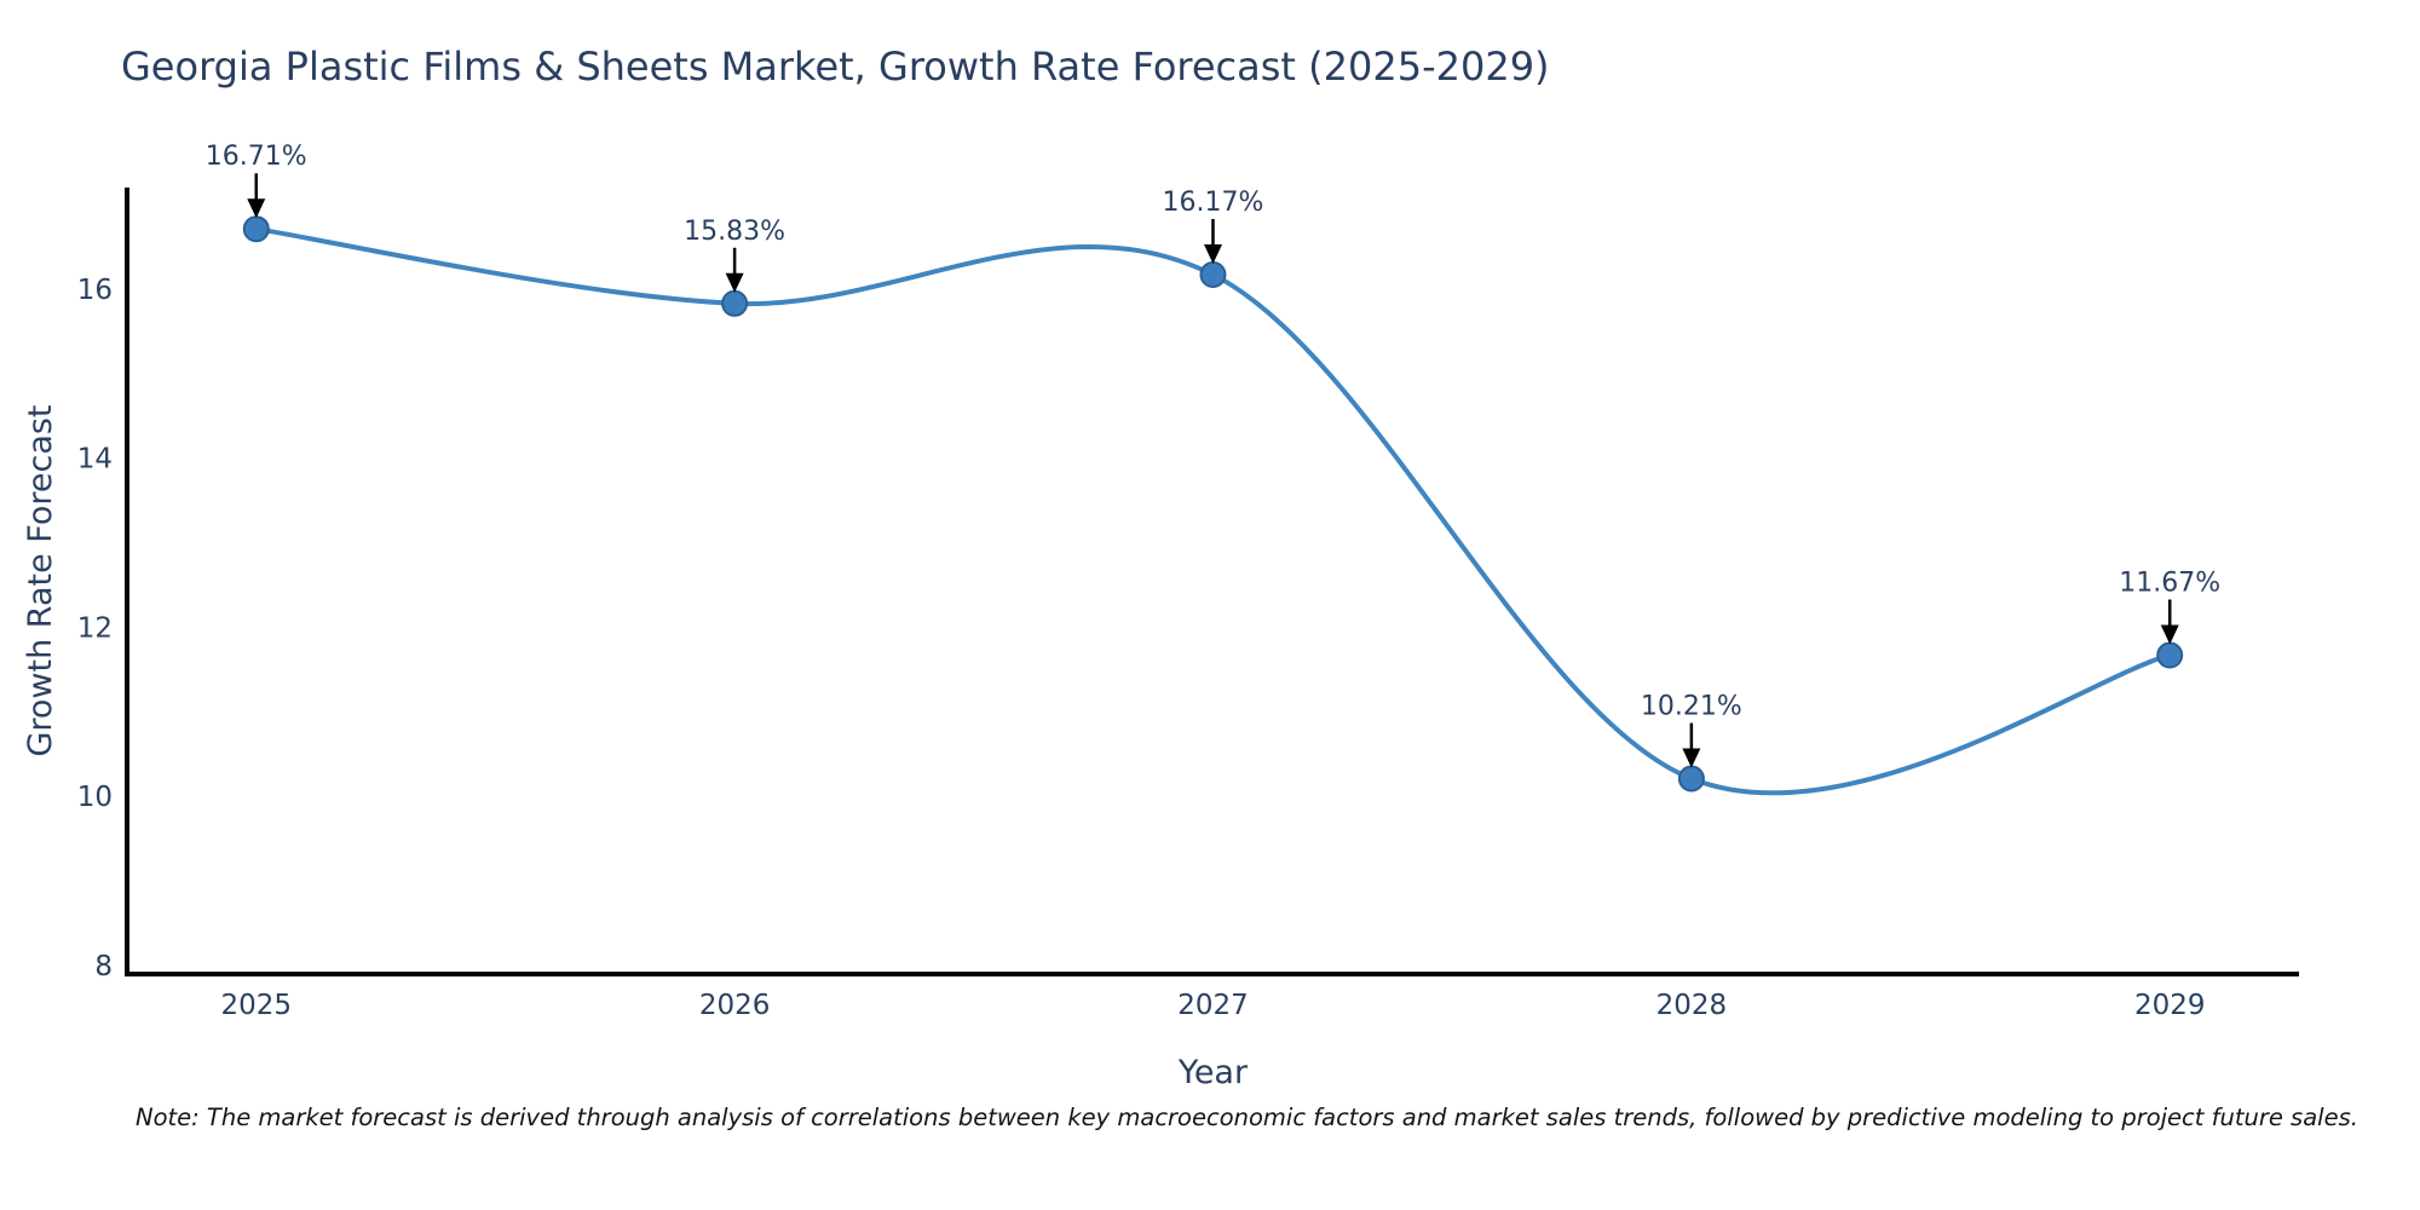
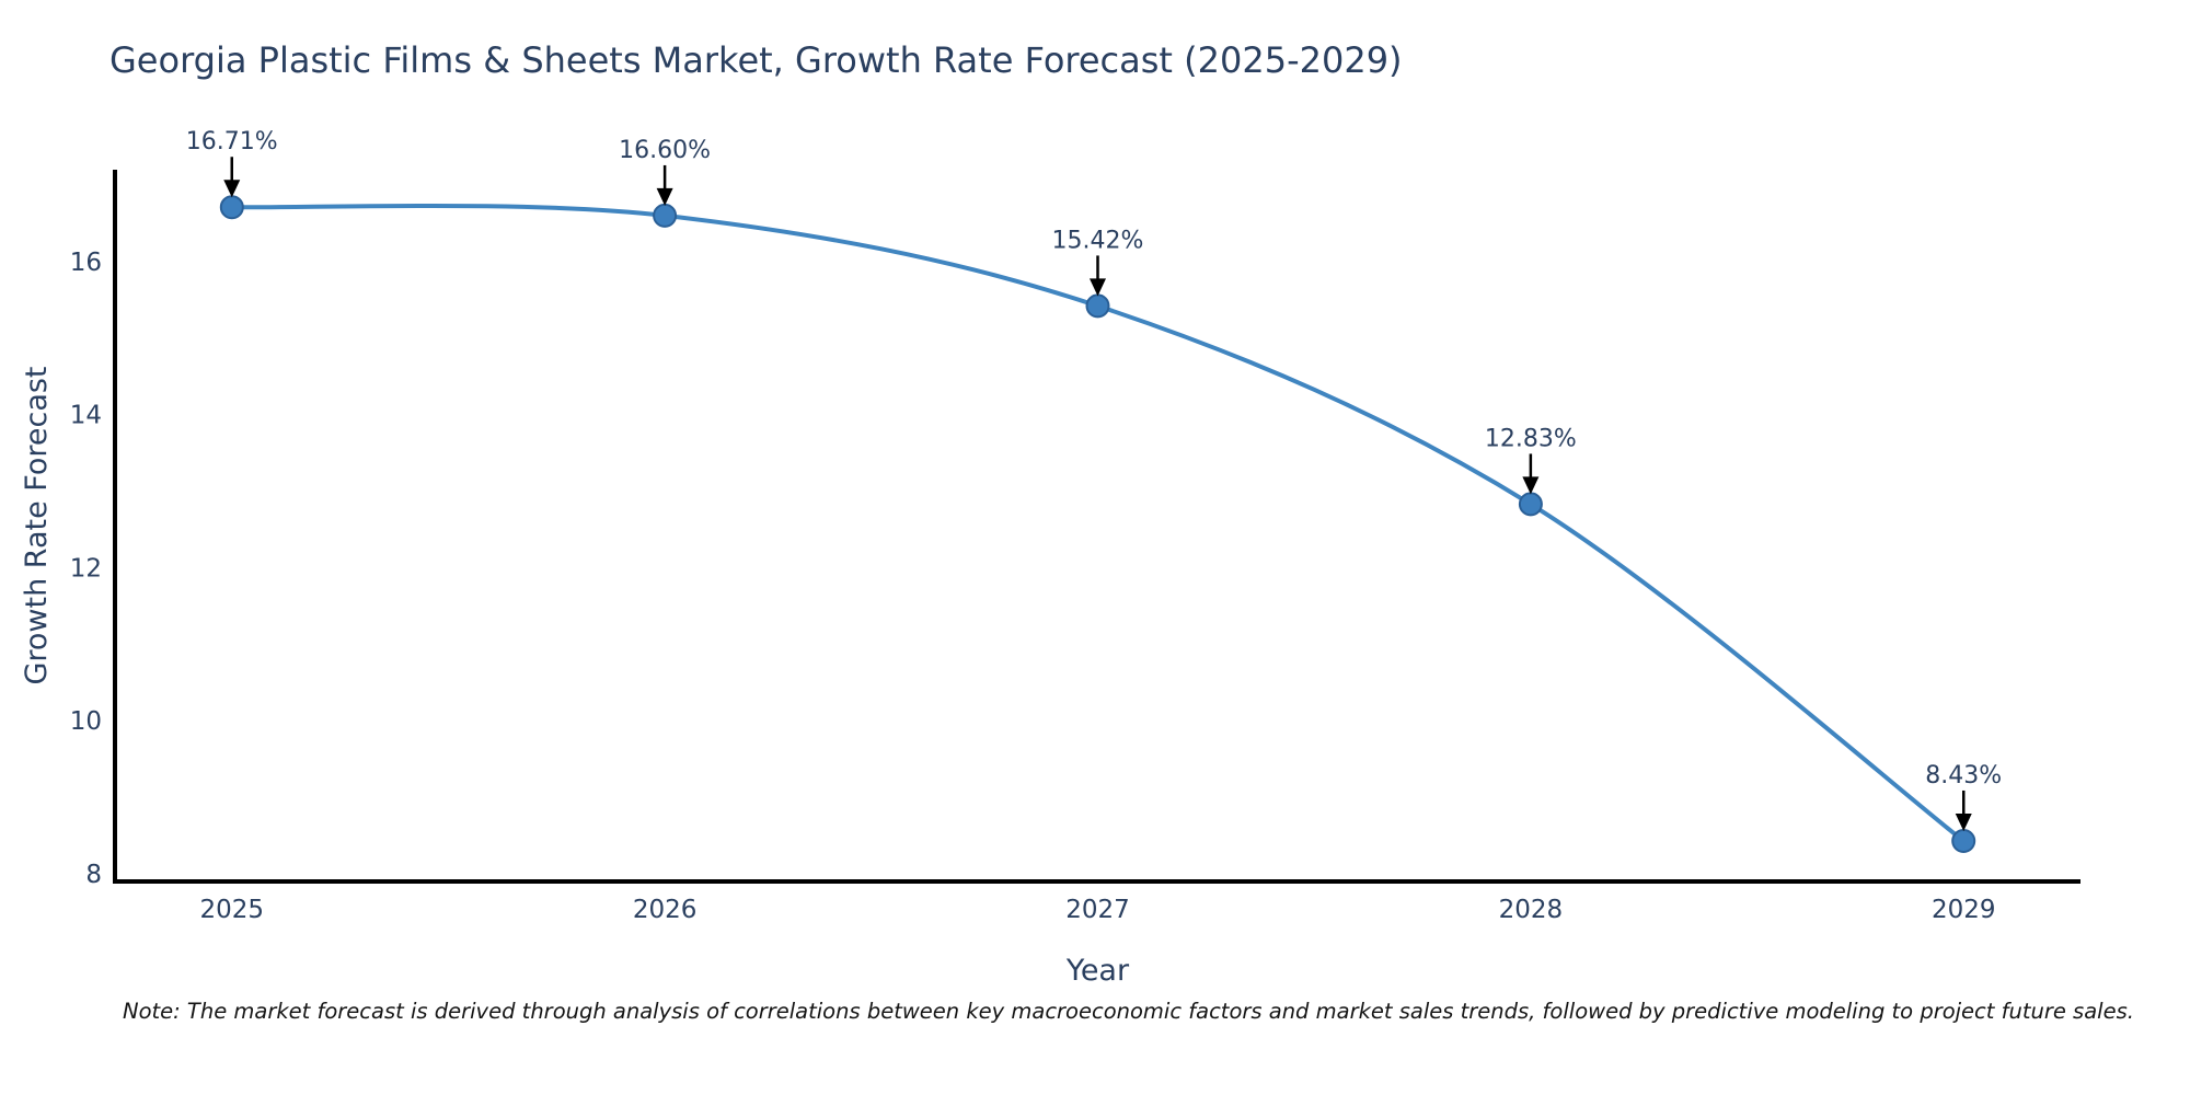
2026: 15.83% -> 16.60%
2027: 16.17% -> 15.42%
2028: 10.21% -> 12.83%
2029: 11.67% -> 8.43%
